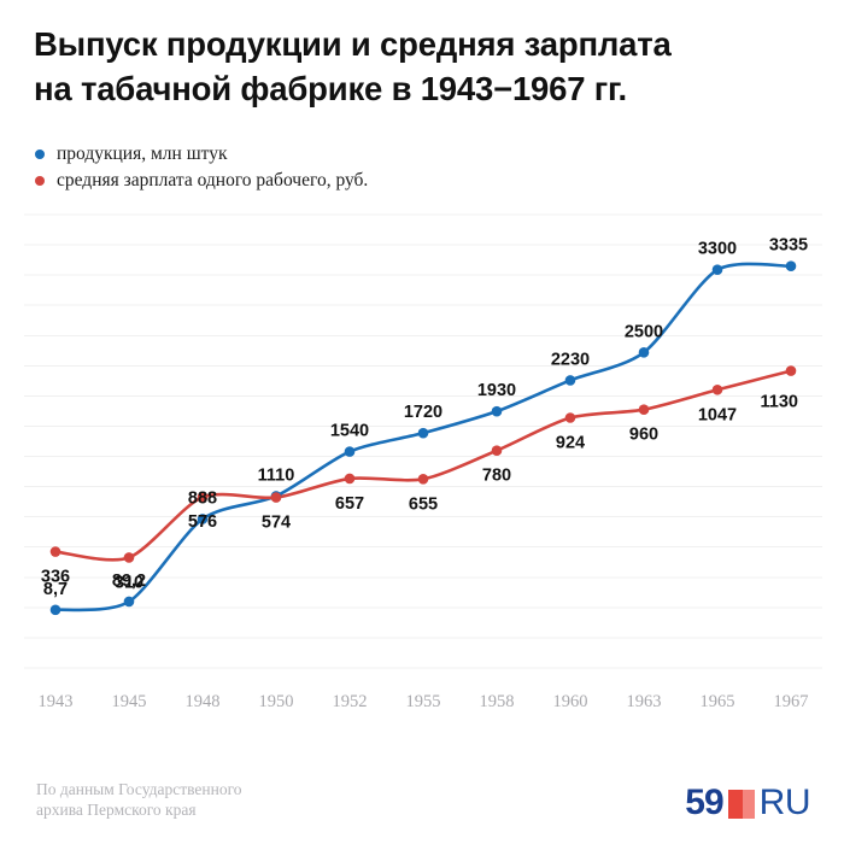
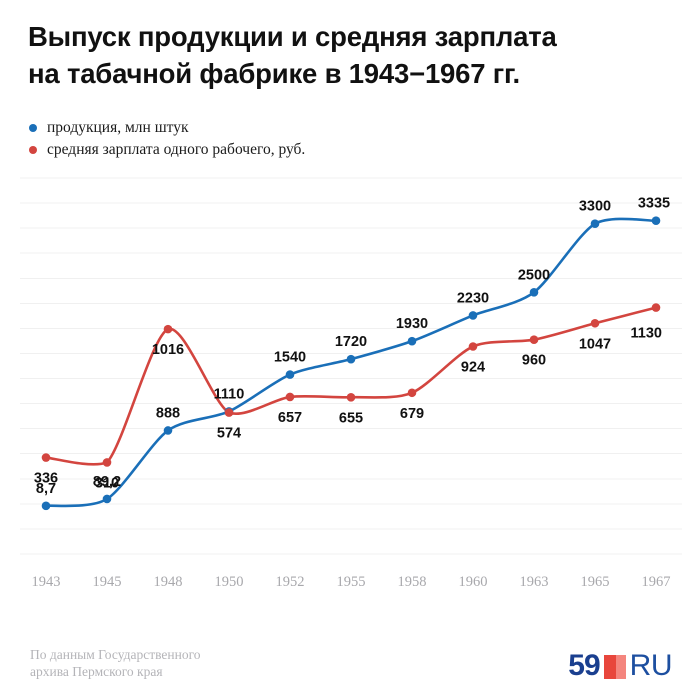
средняя зарплата одного рабочего, руб./1948: 576 -> 1016
средняя зарплата одного рабочего, руб./1958: 780 -> 679
